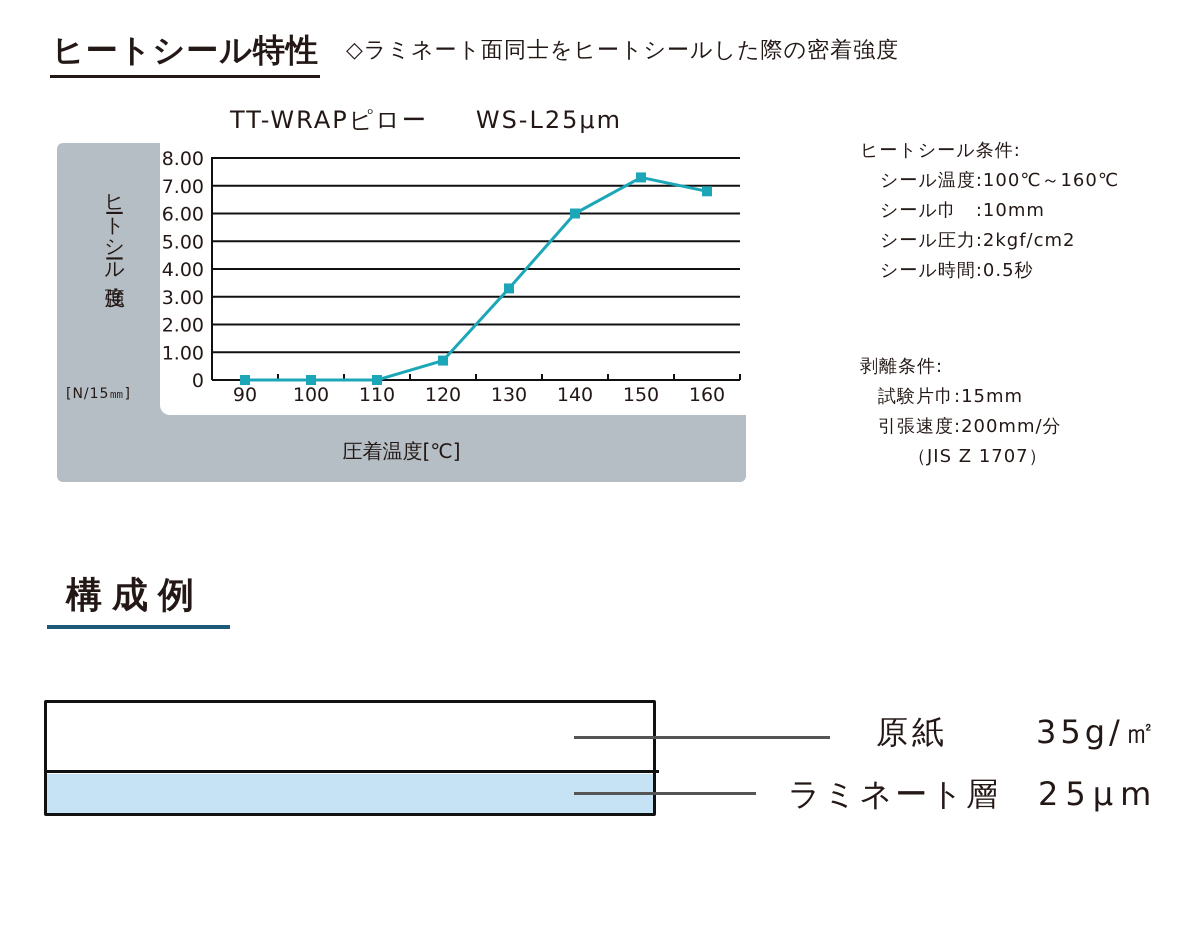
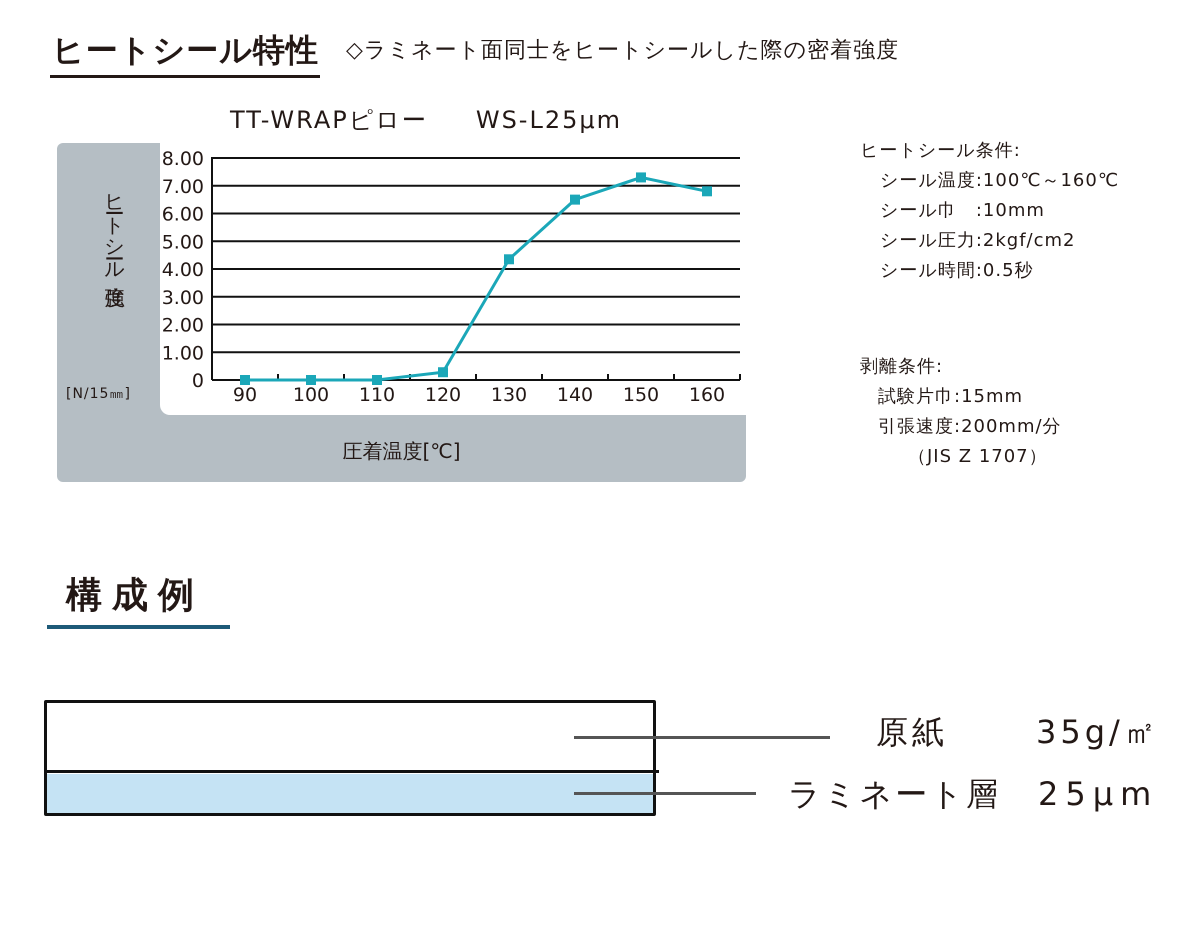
120: 0.7 -> 0.3
130: 3.3 -> 4.3
140: 6.0 -> 6.5
